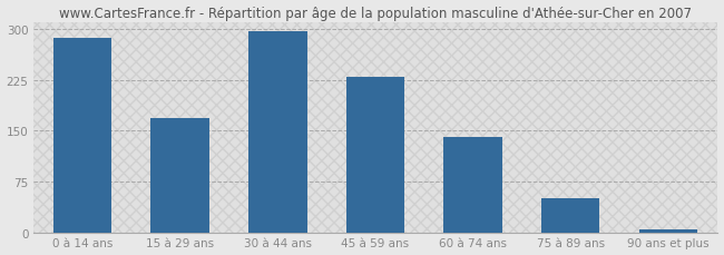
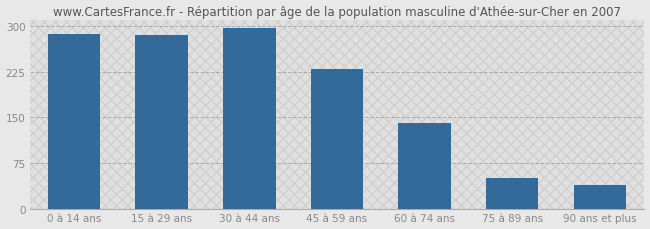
15 à 29 ans: 168 -> 286
90 ans et plus: 5 -> 38
